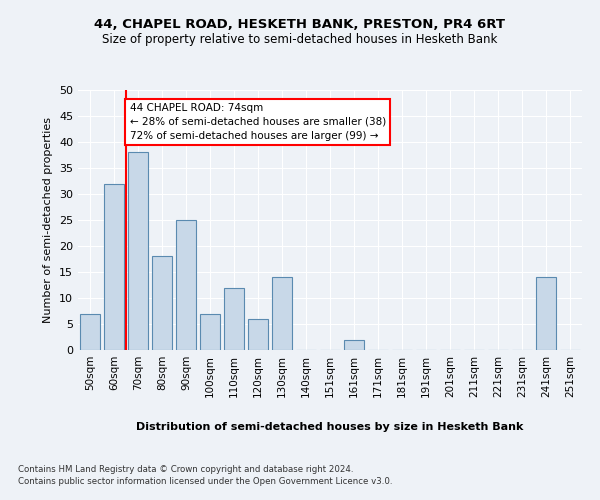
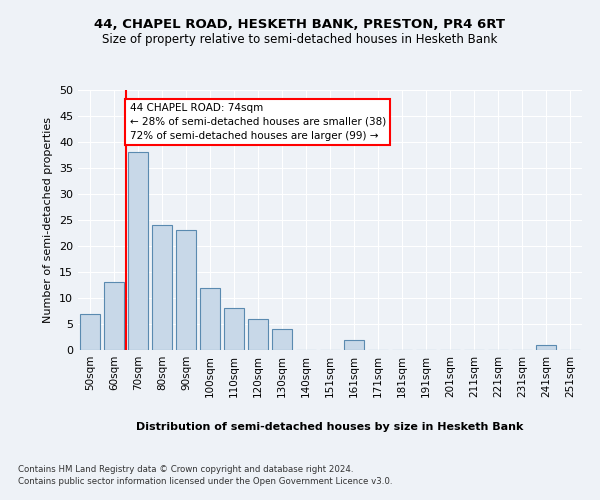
60sqm: 32 -> 13
80sqm: 18 -> 24
90sqm: 25 -> 23
100sqm: 7 -> 12
110sqm: 12 -> 8
130sqm: 14 -> 4
241sqm: 14 -> 1
